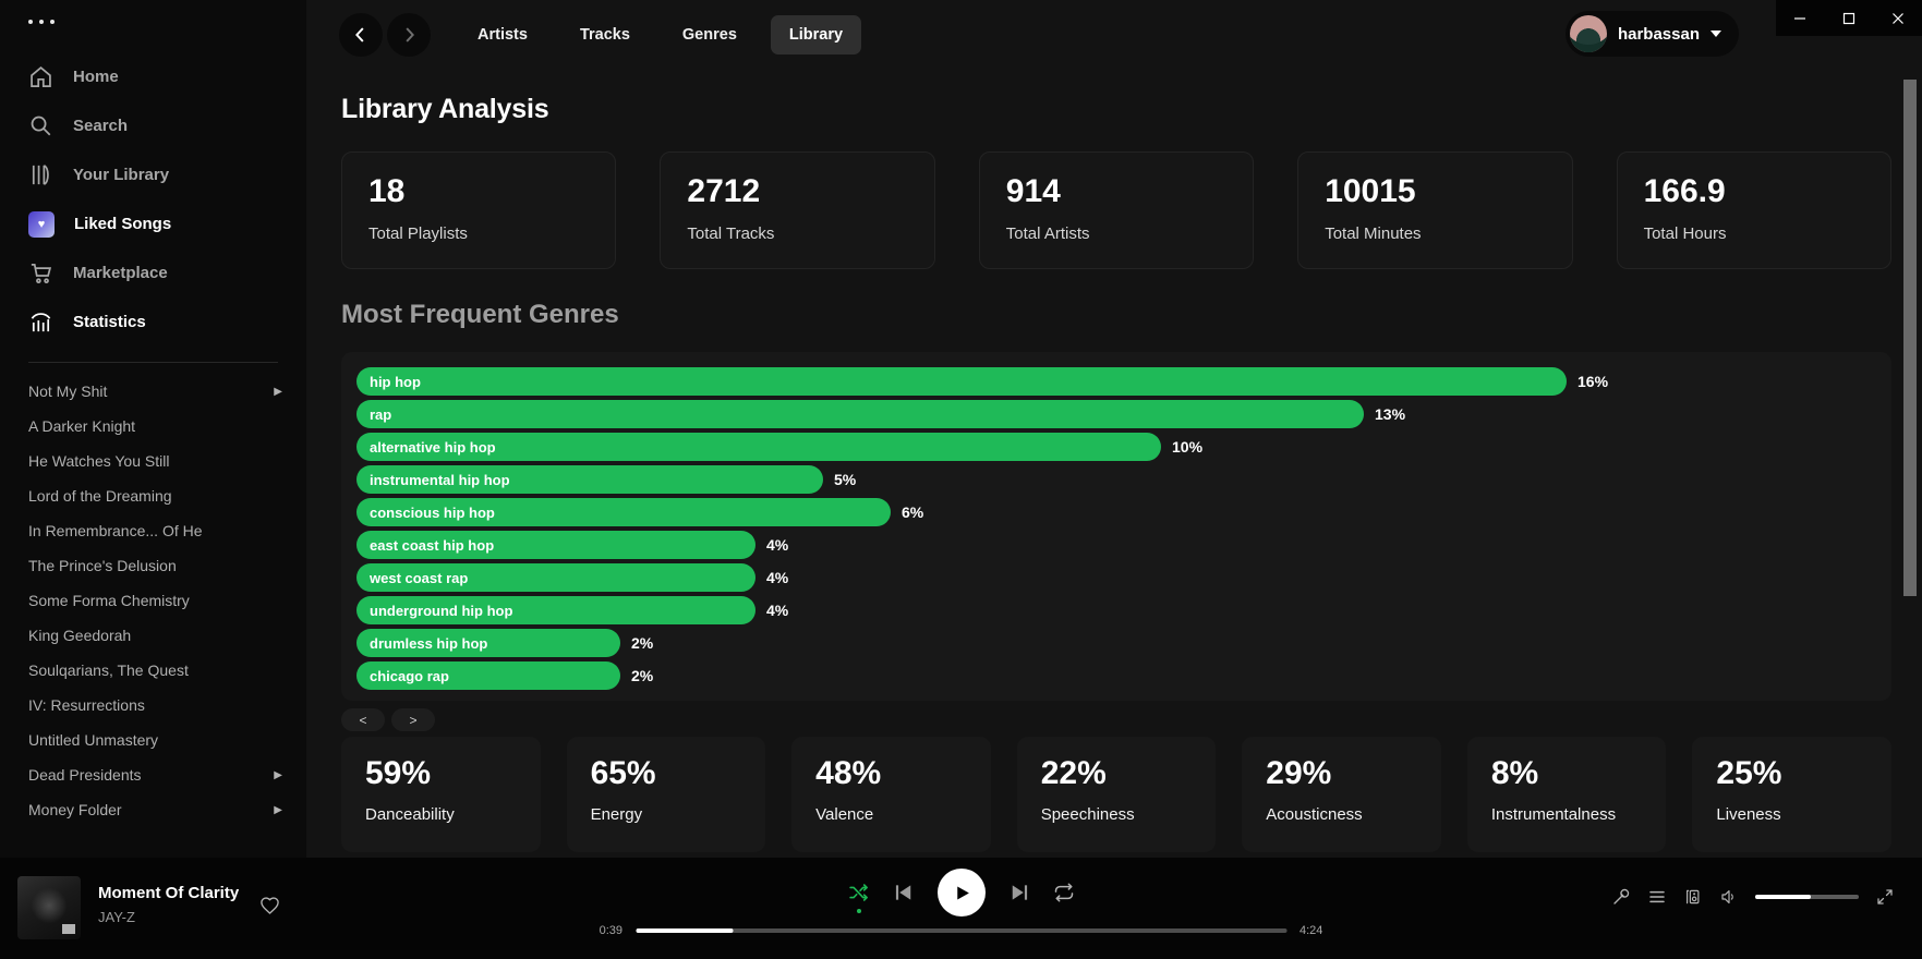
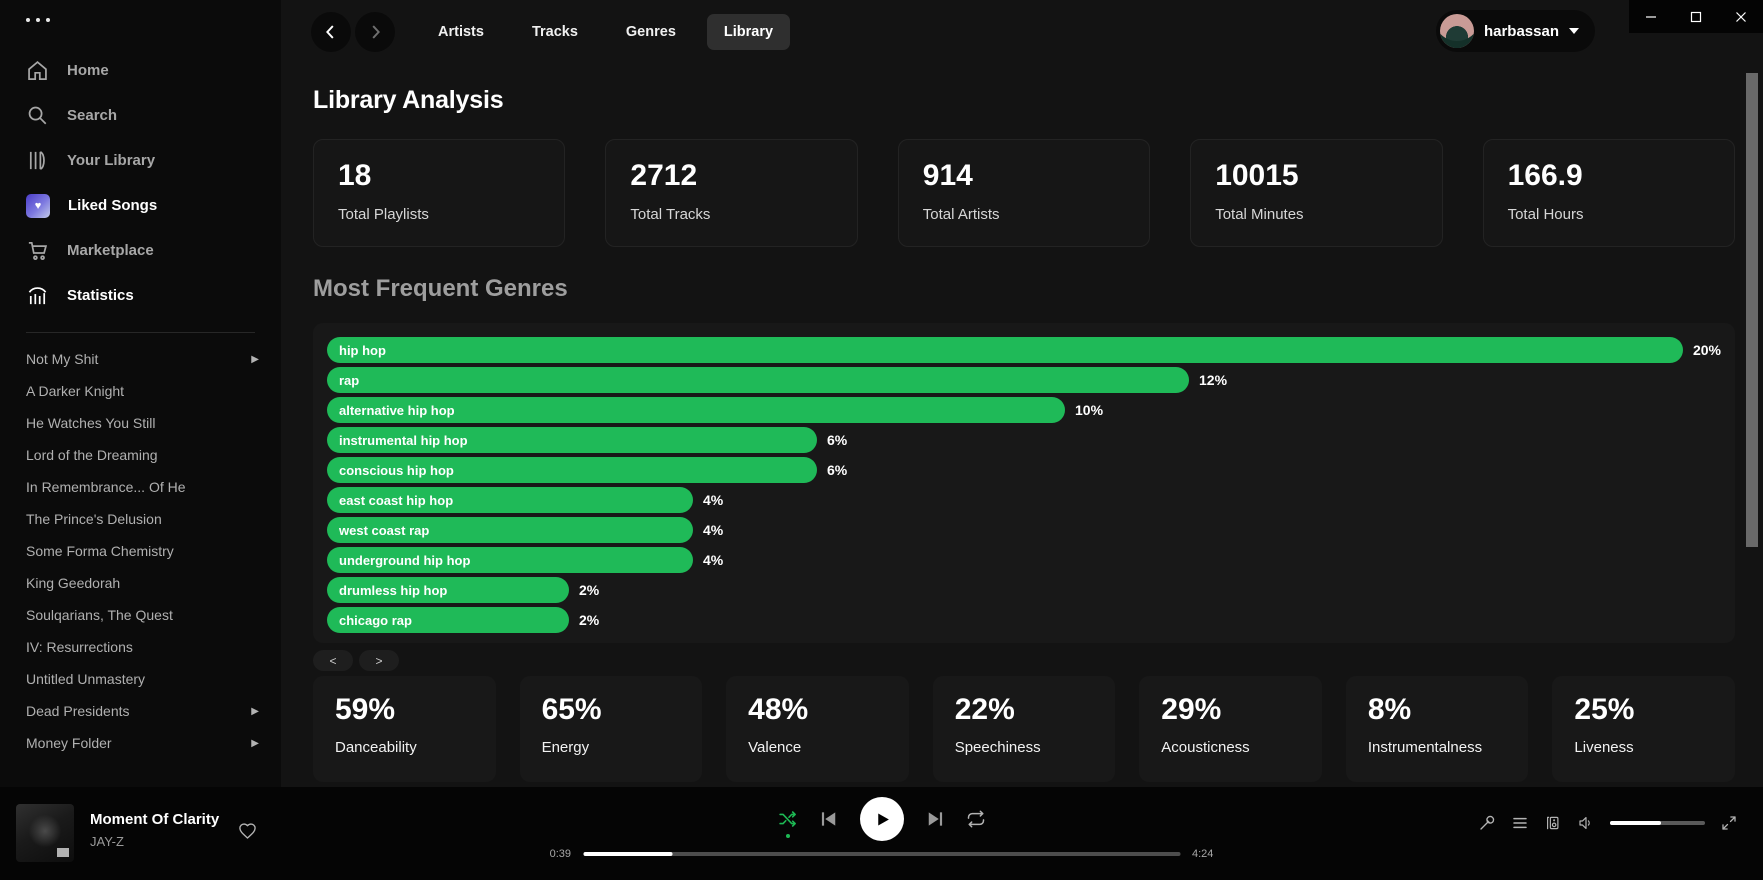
hip hop: 16% -> 20%
rap: 13% -> 12%
instrumental hip hop: 5% -> 6%
